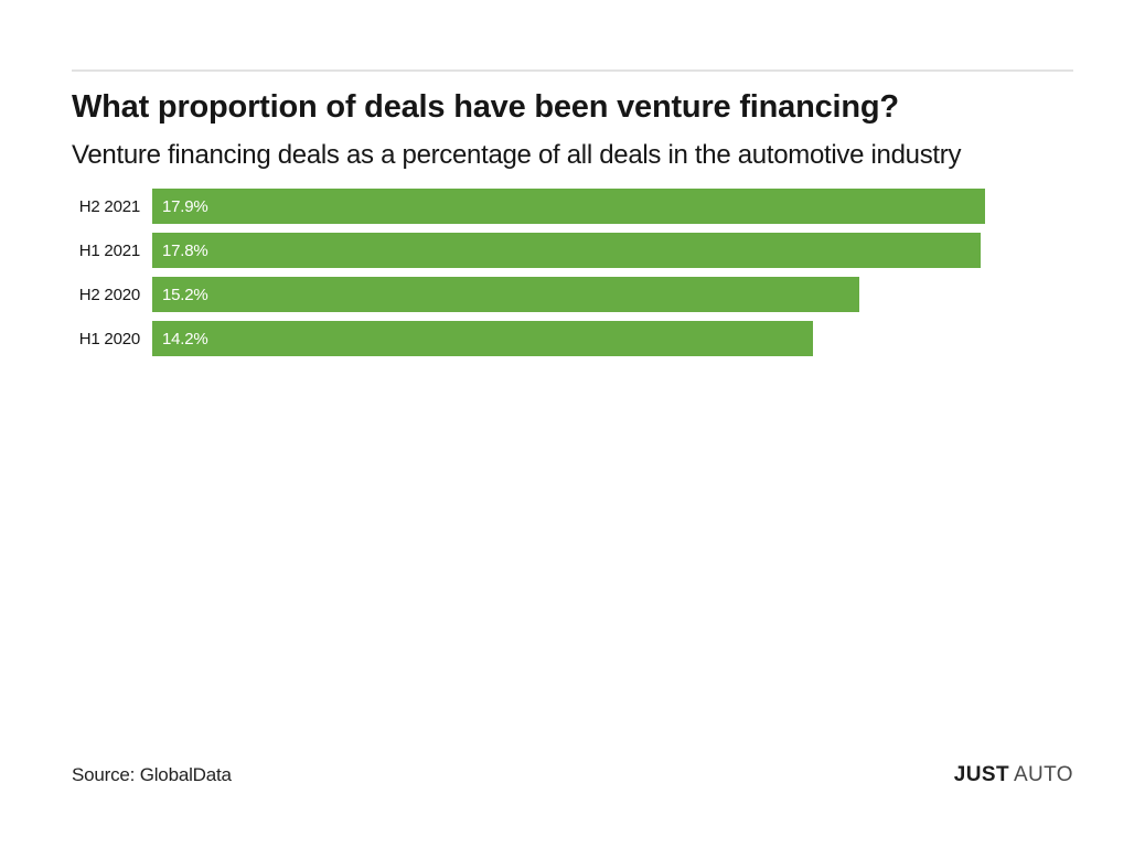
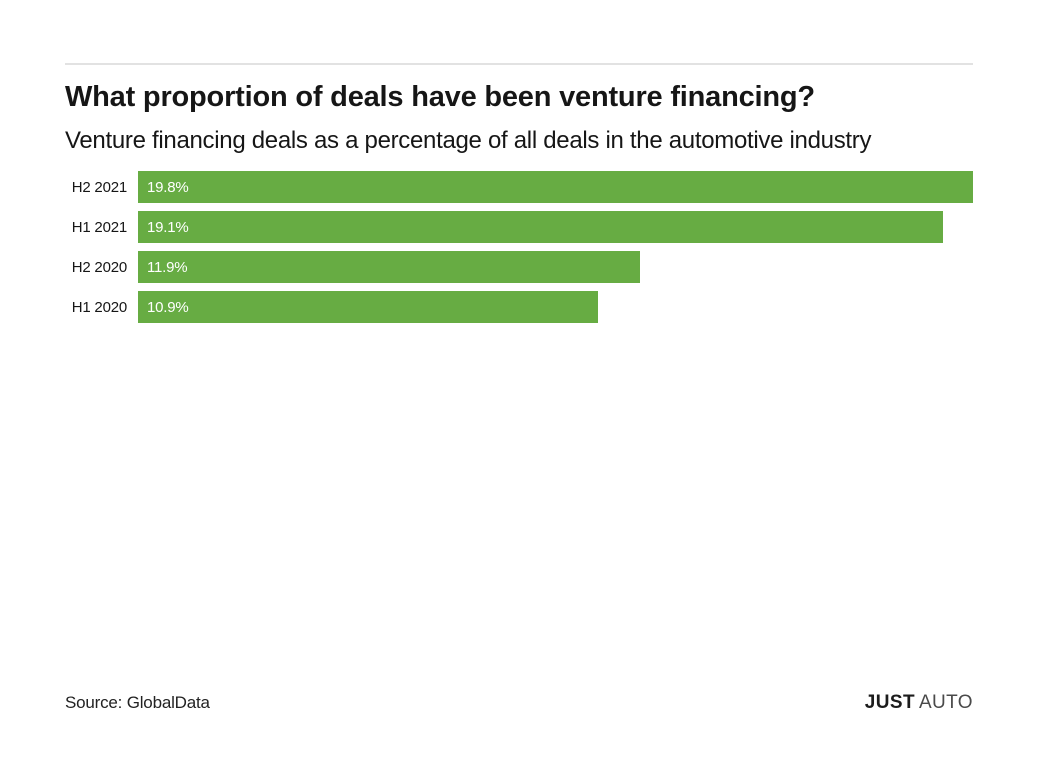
H2 2021: 17.9% -> 19.8%
H1 2021: 17.8% -> 19.1%
H2 2020: 15.2% -> 11.9%
H1 2020: 14.2% -> 10.9%
